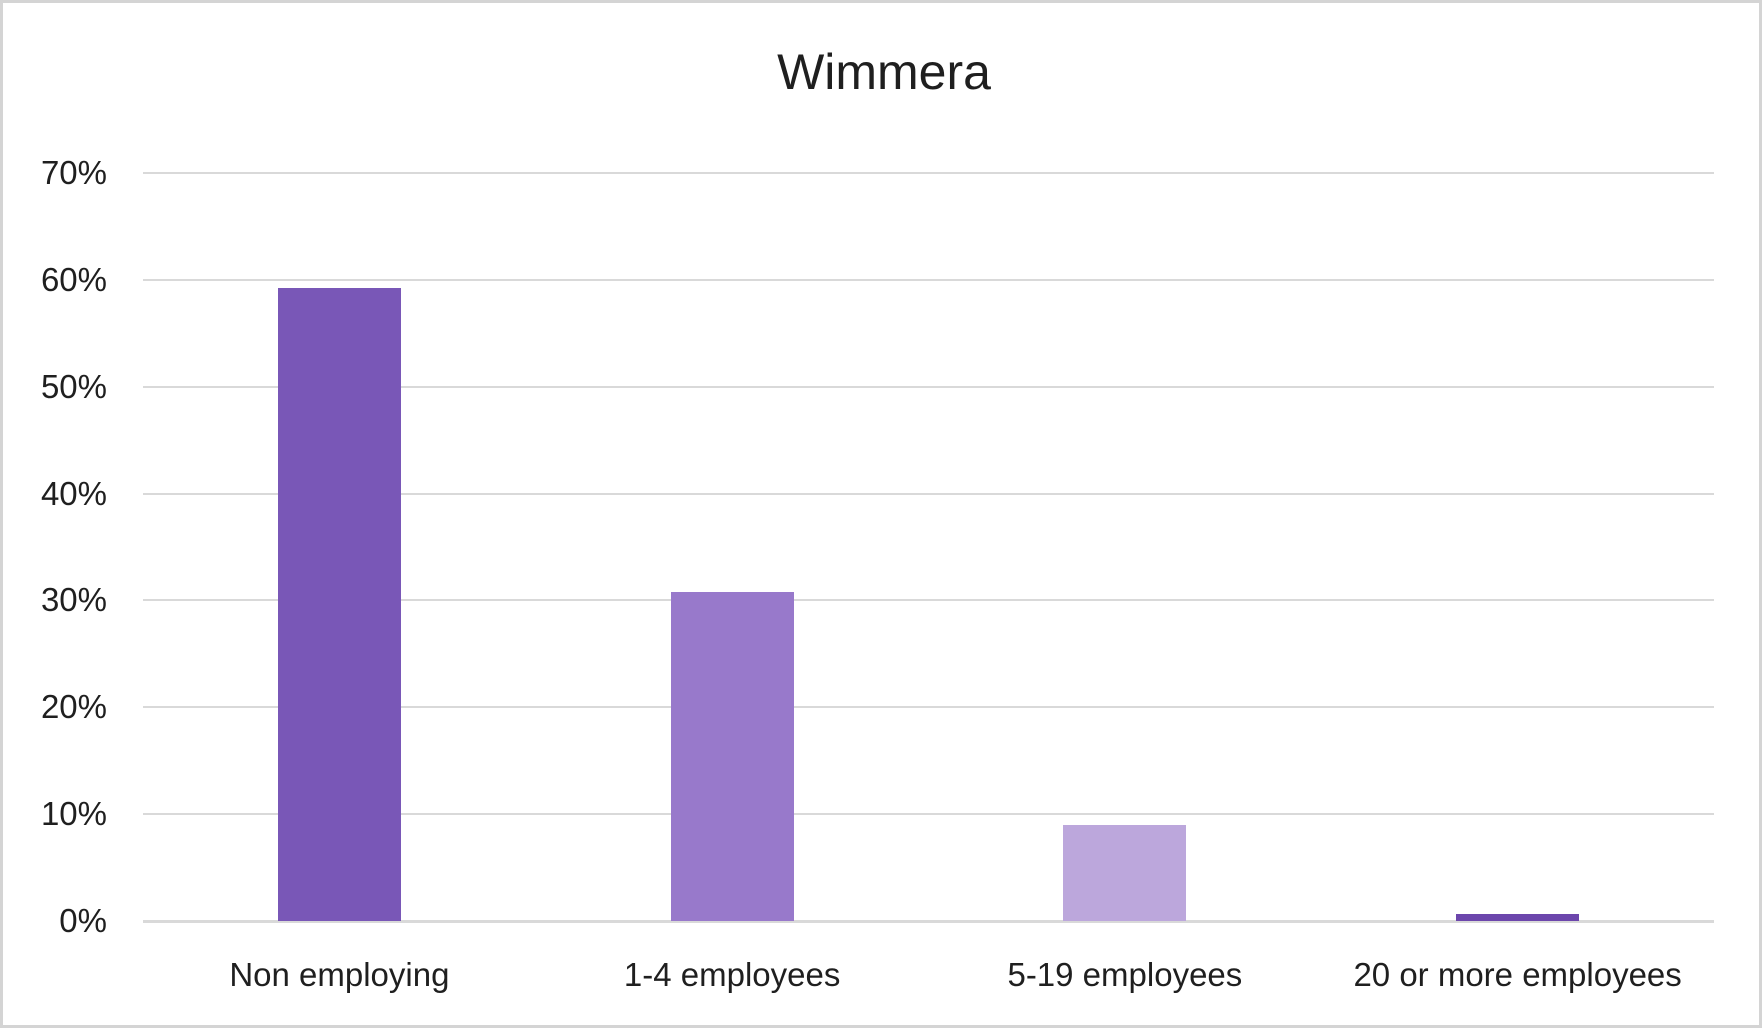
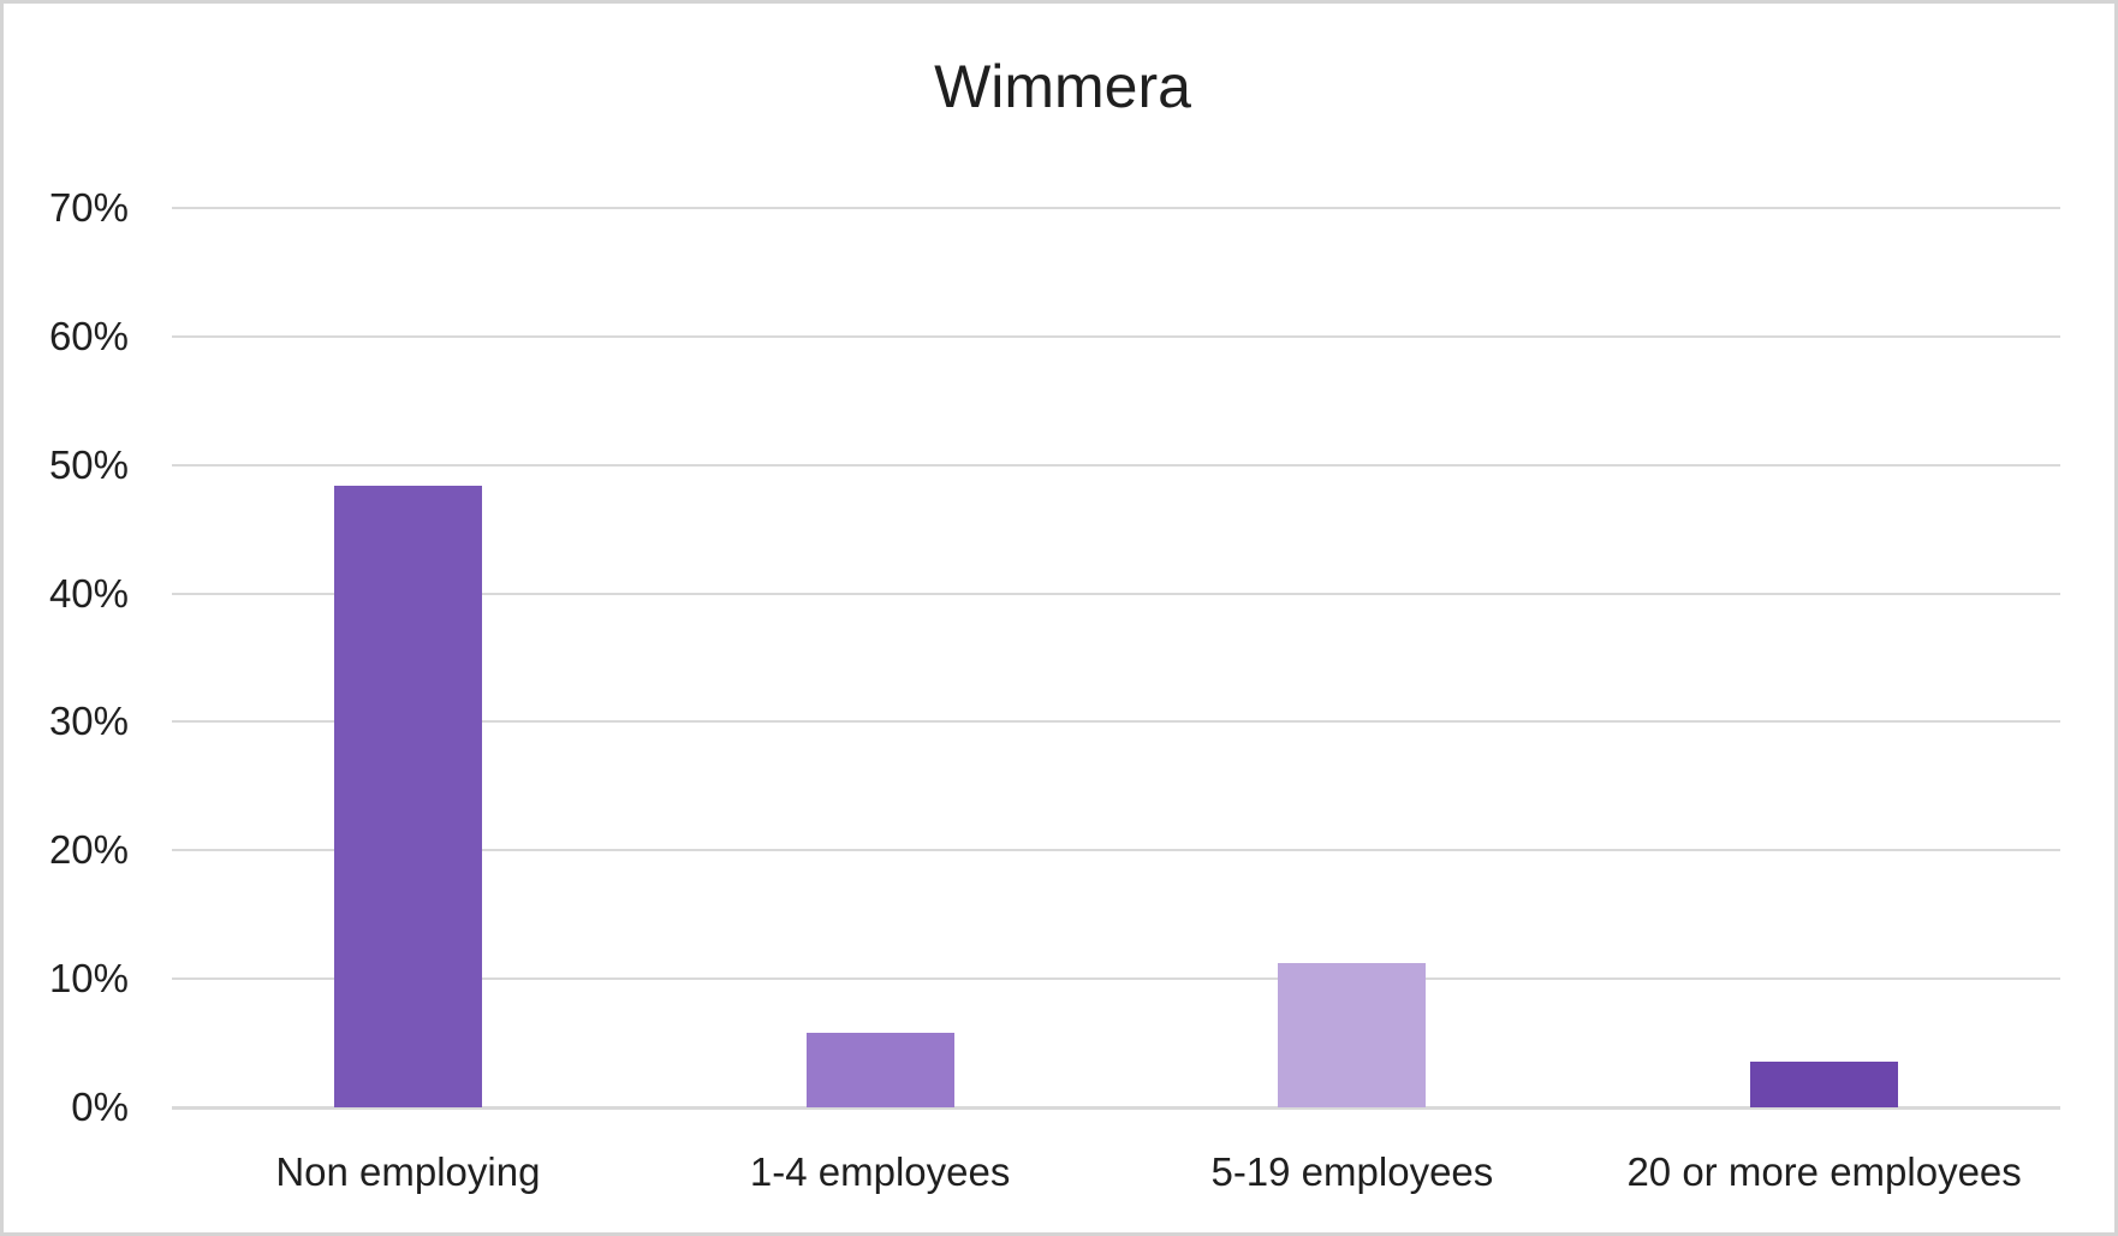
Non employing: 59.2% -> 48.4%
1-4 employees: 30.8% -> 5.8%
5-19 employees: 9.0% -> 11.2%
20 or more employees: 0.7% -> 3.6%
